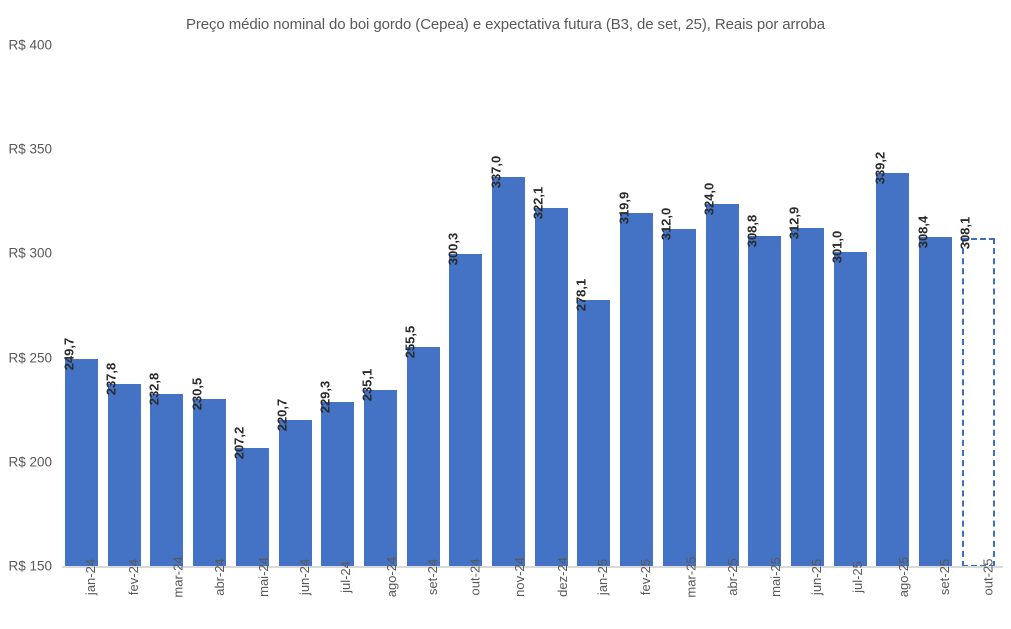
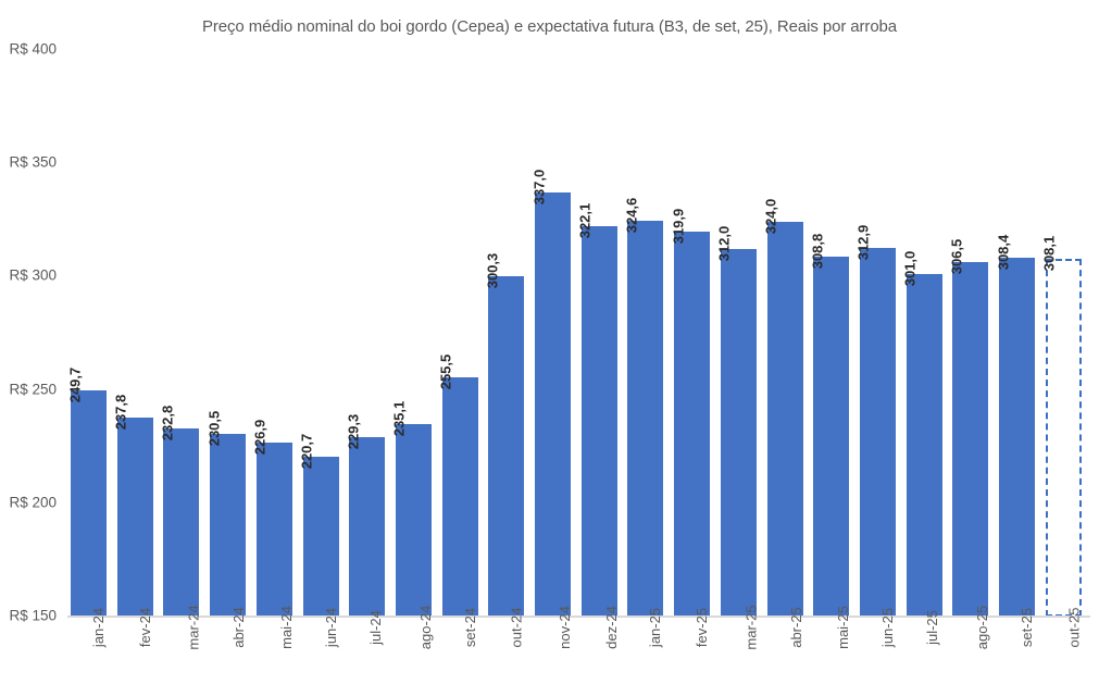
mai-24: 207,2 -> 226,9
jan-25: 278,1 -> 324,6
ago-25: 339,2 -> 306,5
